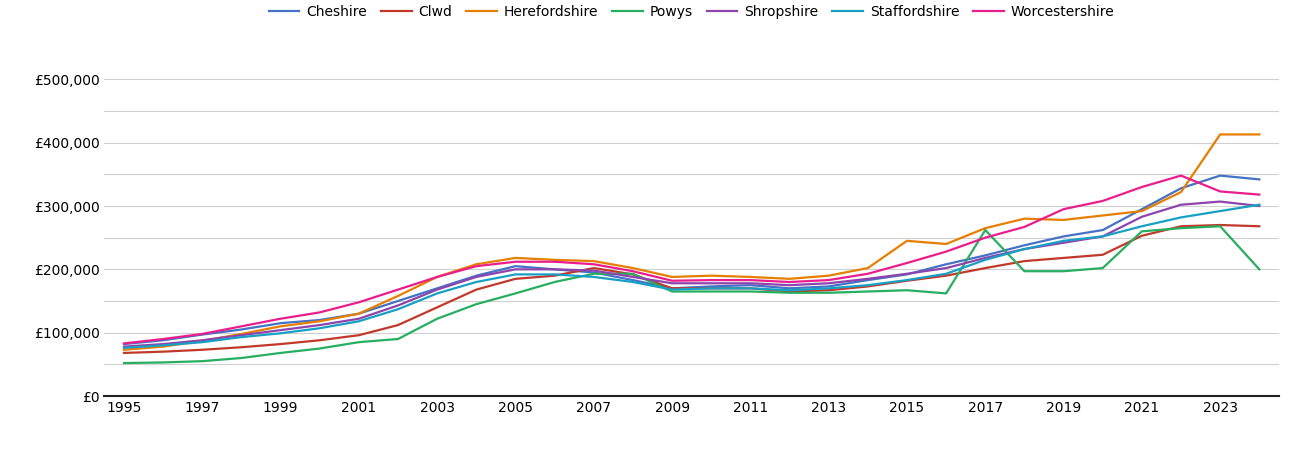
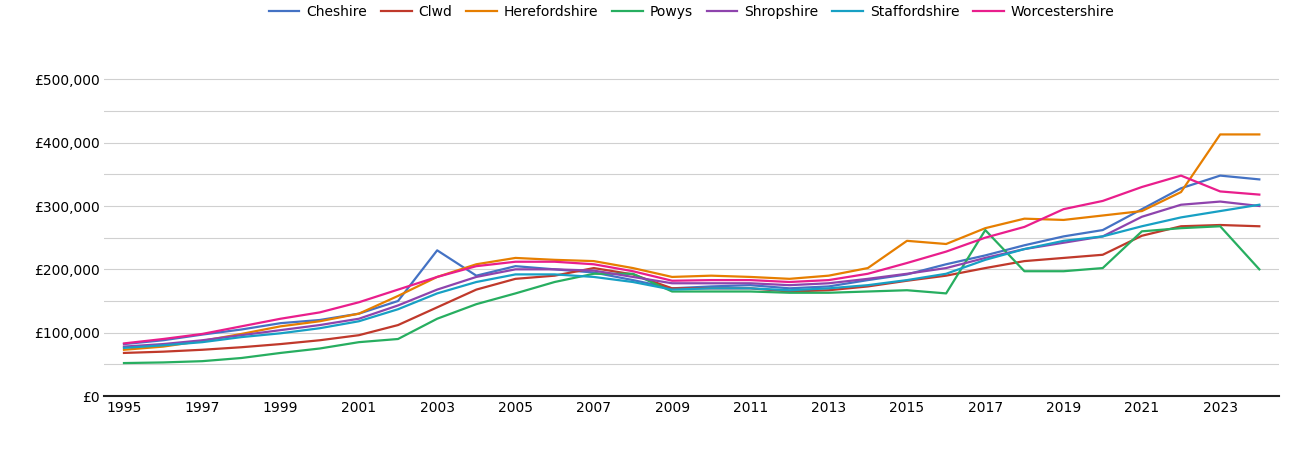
Cheshire/2003: £170,000 -> £230,000
